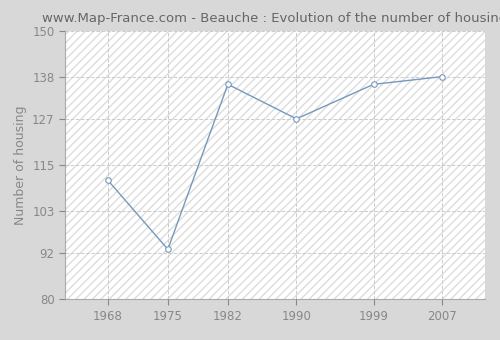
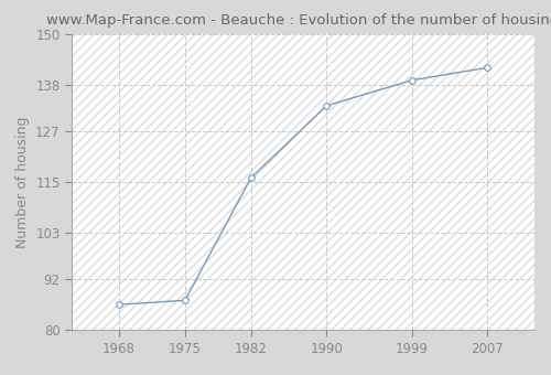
1968: 111 -> 86
1975: 93 -> 87
1982: 136 -> 116
1990: 127 -> 133
1999: 136 -> 139
2007: 138 -> 142
